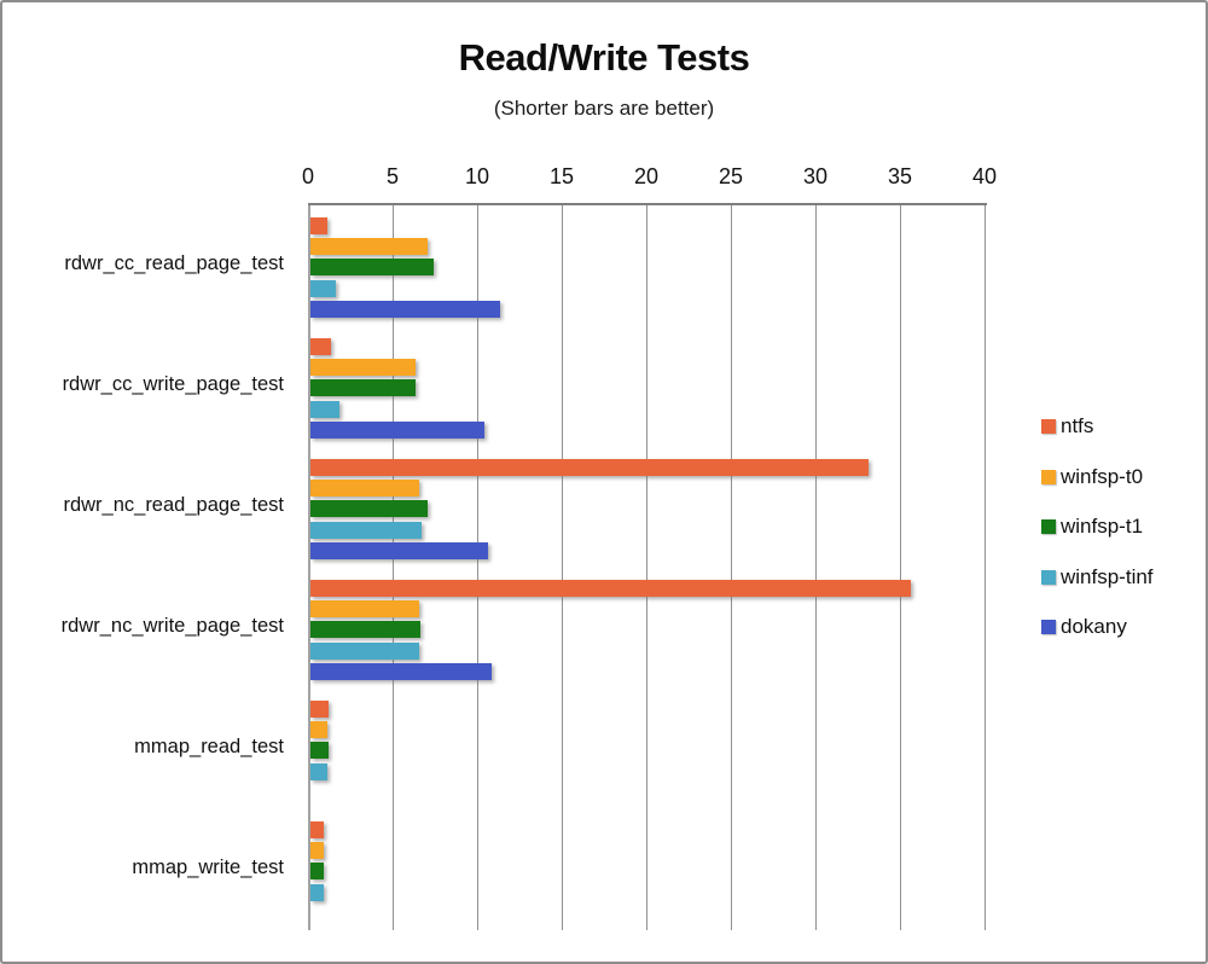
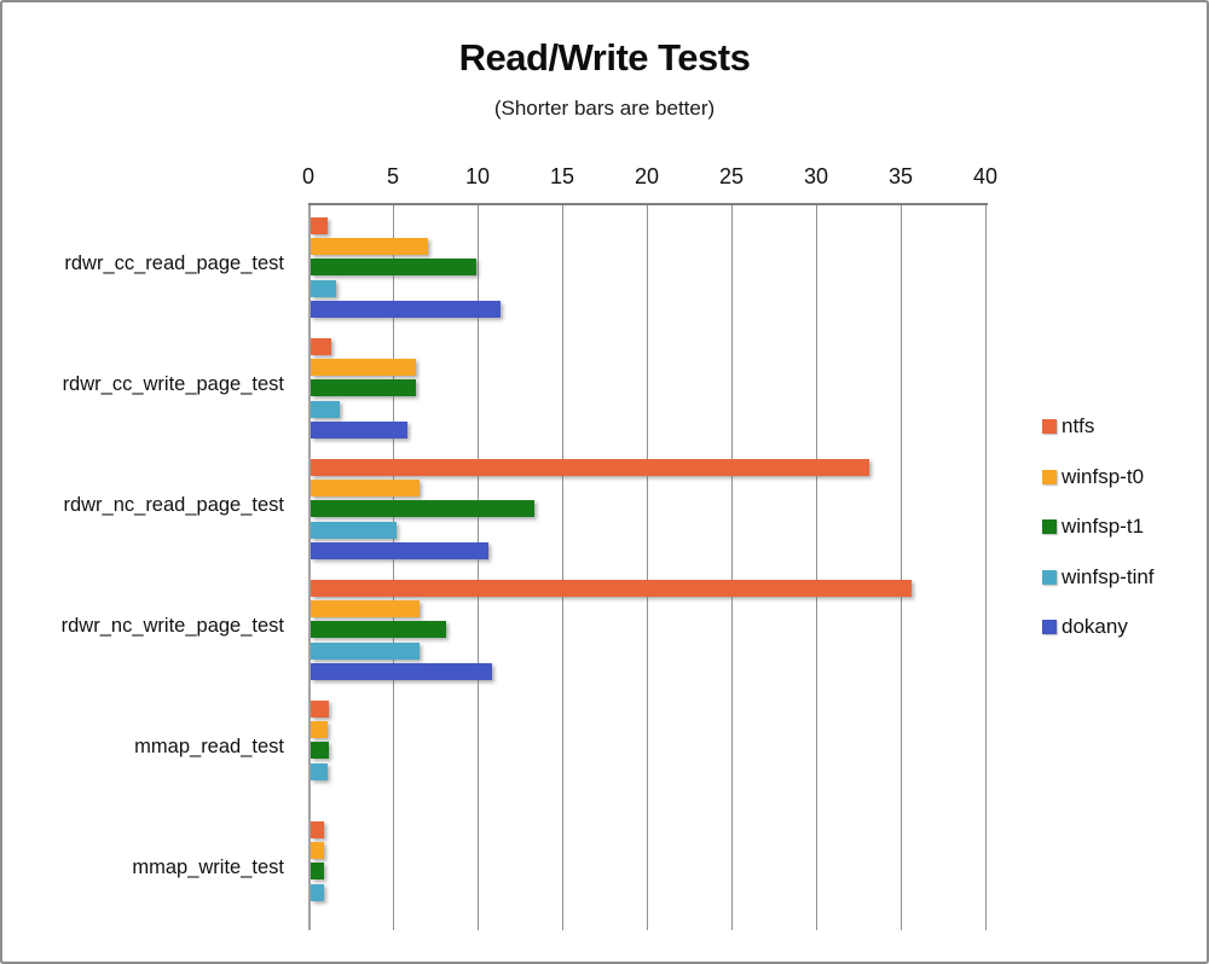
winfsp-t1/rdwr_cc_read_page_test: 7.3 -> 9.8
dokany/rdwr_cc_write_page_test: 10.3 -> 5.7
winfsp-t1/rdwr_nc_read_page_test: 6.9 -> 13.2
winfsp-tinf/rdwr_nc_read_page_test: 6.6 -> 5.1
winfsp-t1/rdwr_nc_write_page_test: 6.5 -> 8.0
